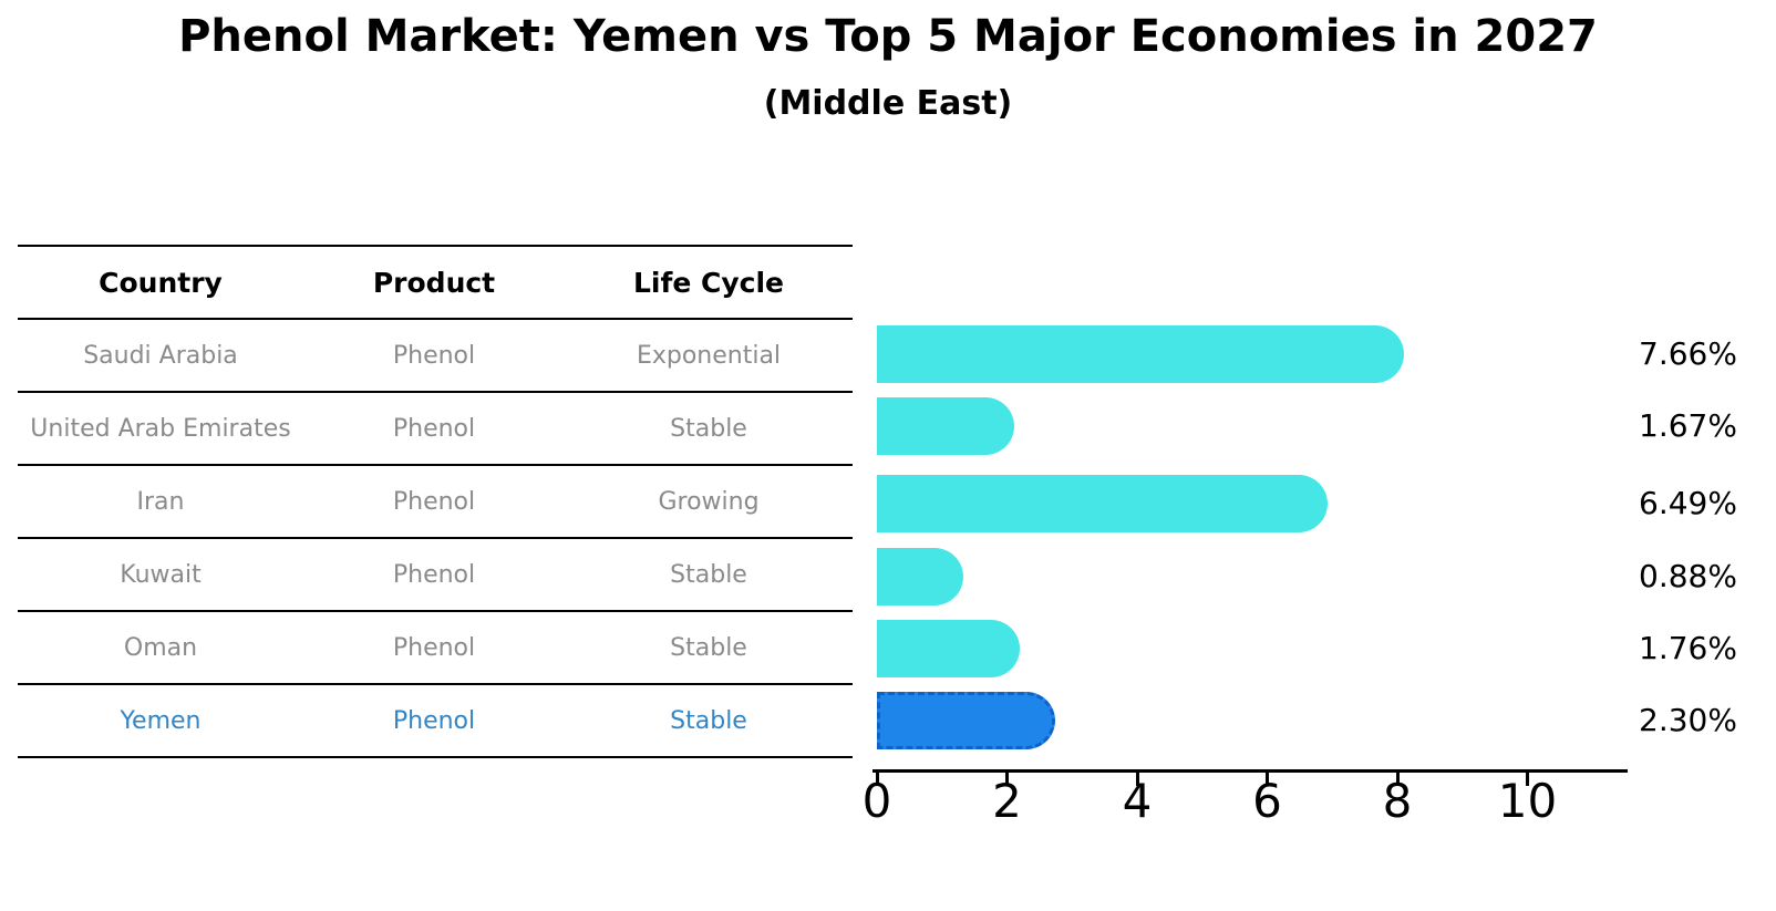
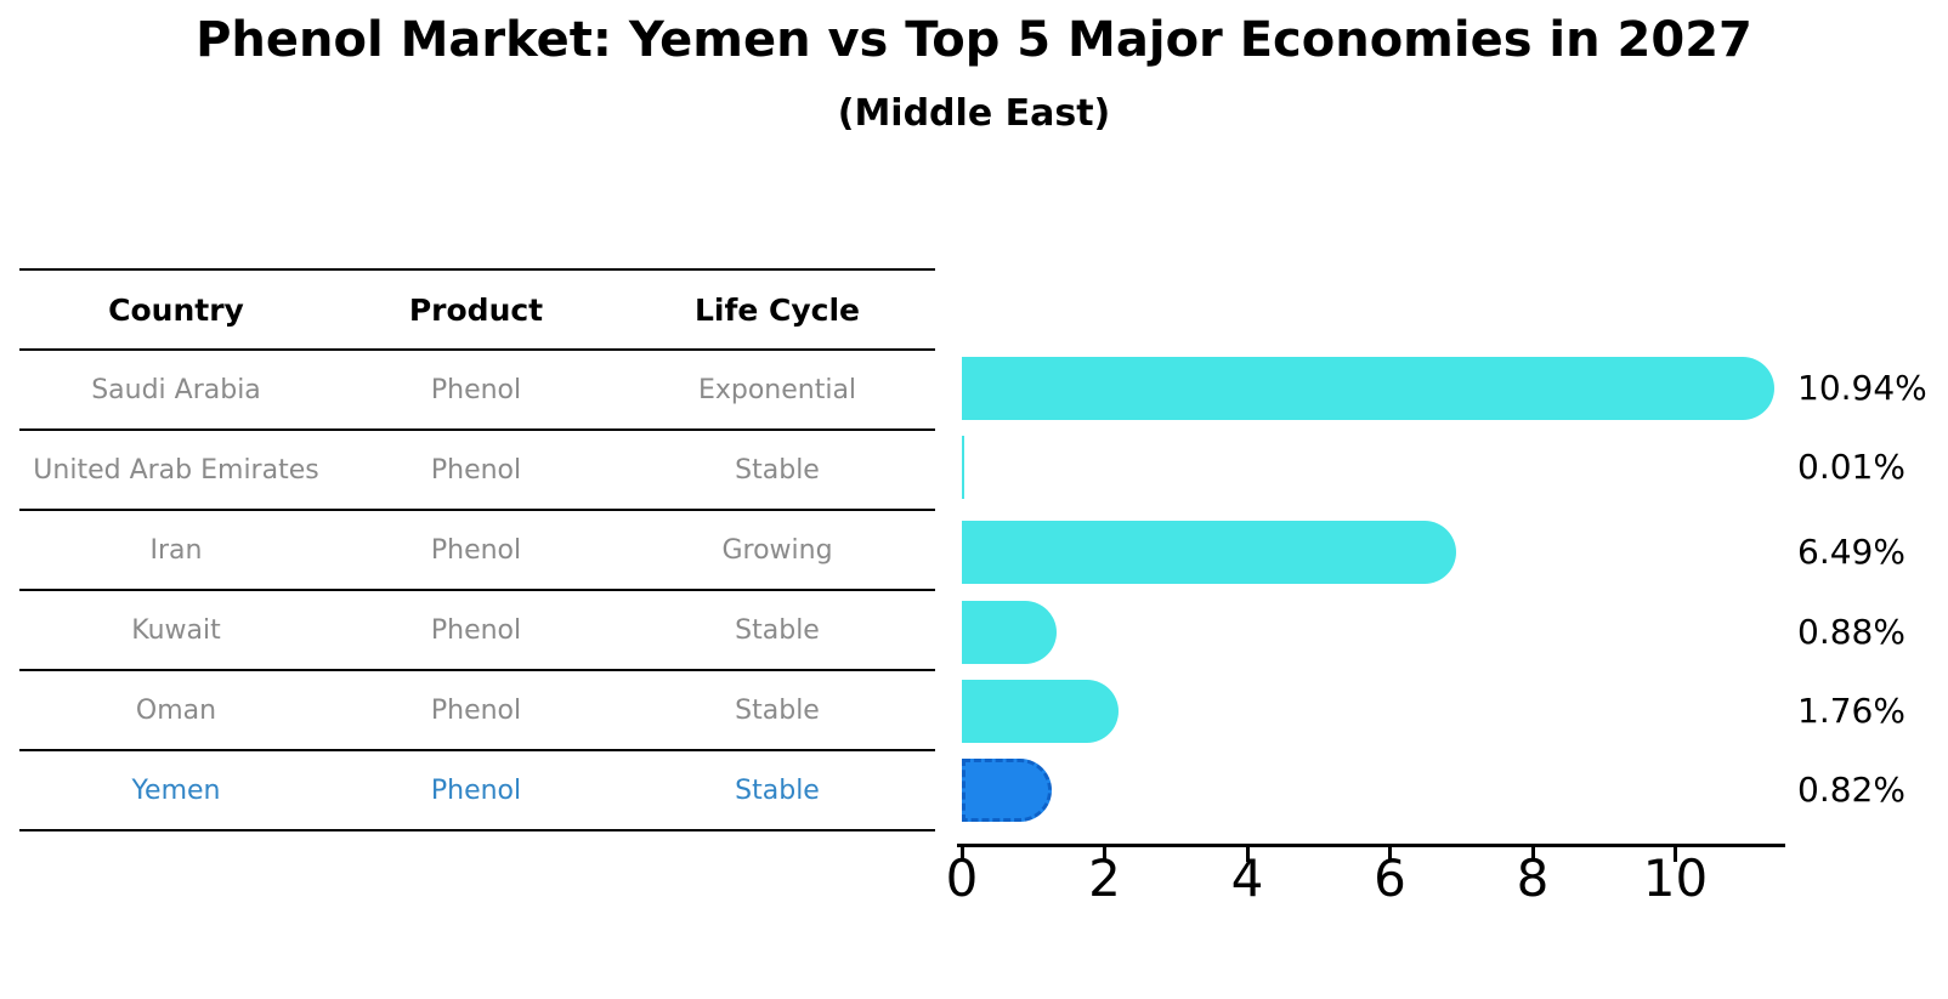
Saudi Arabia: 7.66% -> 10.94%
United Arab Emirates: 1.67% -> 0.01%
Yemen: 2.30% -> 0.82%
